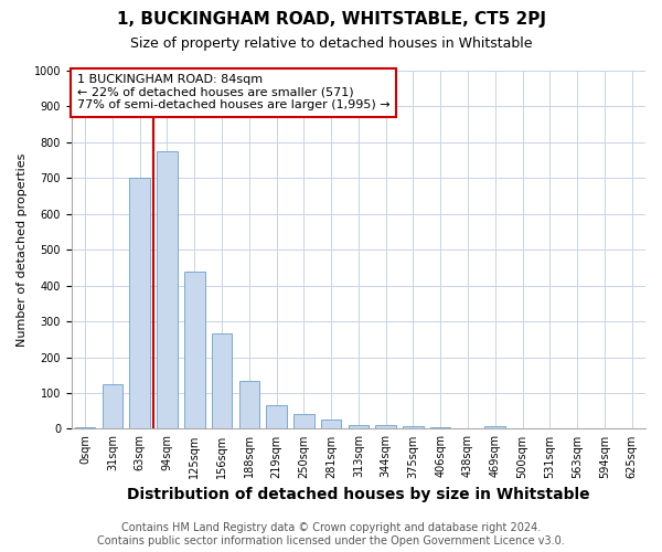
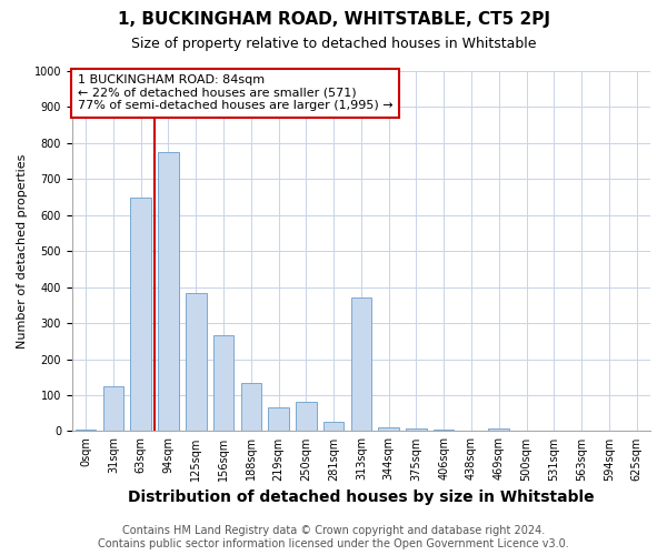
63sqm: 700 -> 650
125sqm: 440 -> 385
250sqm: 40 -> 80
313sqm: 10 -> 370
